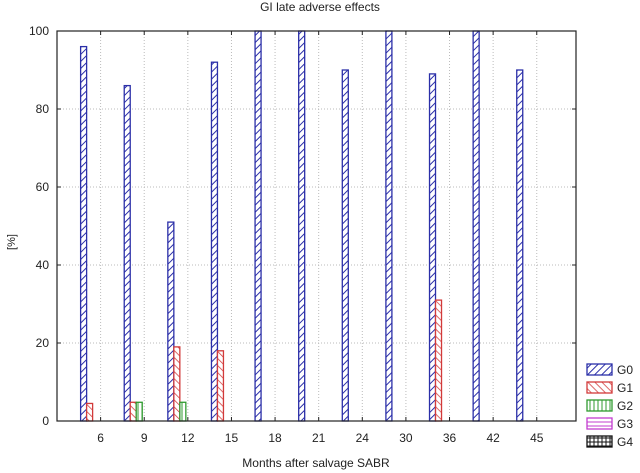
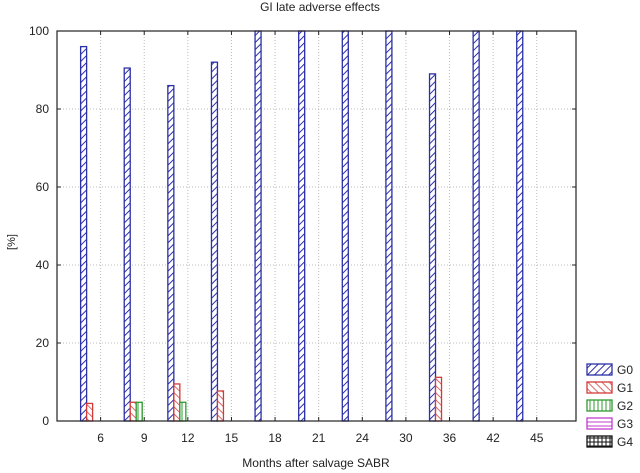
G0/9: 86 -> 90
G0/12: 51 -> 86
G1/12: 19 -> 10
G1/15: 18 -> 8
G0/24: 90 -> 100
G1/36: 31 -> 11
G0/45: 90 -> 100
